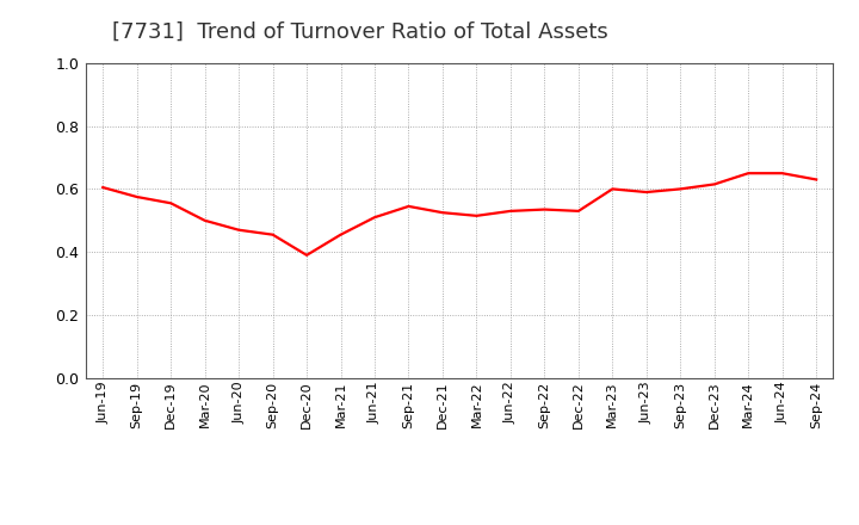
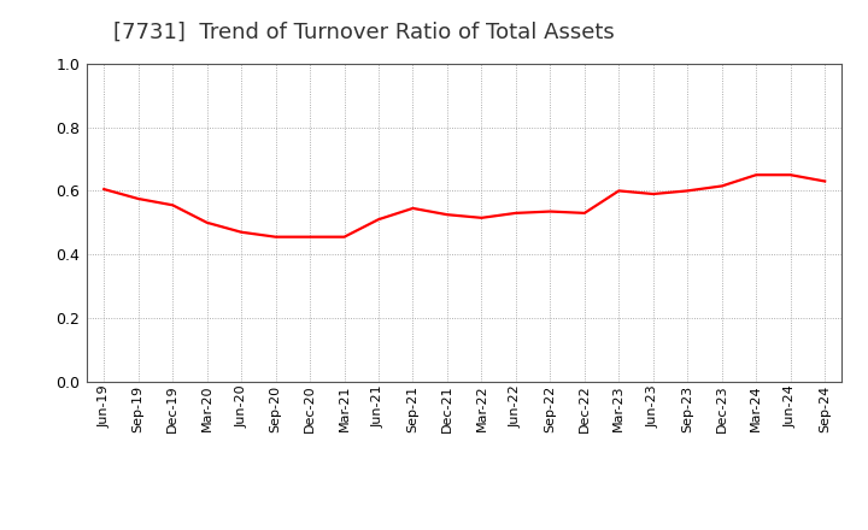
Dec-20: 0.390 -> 0.455
